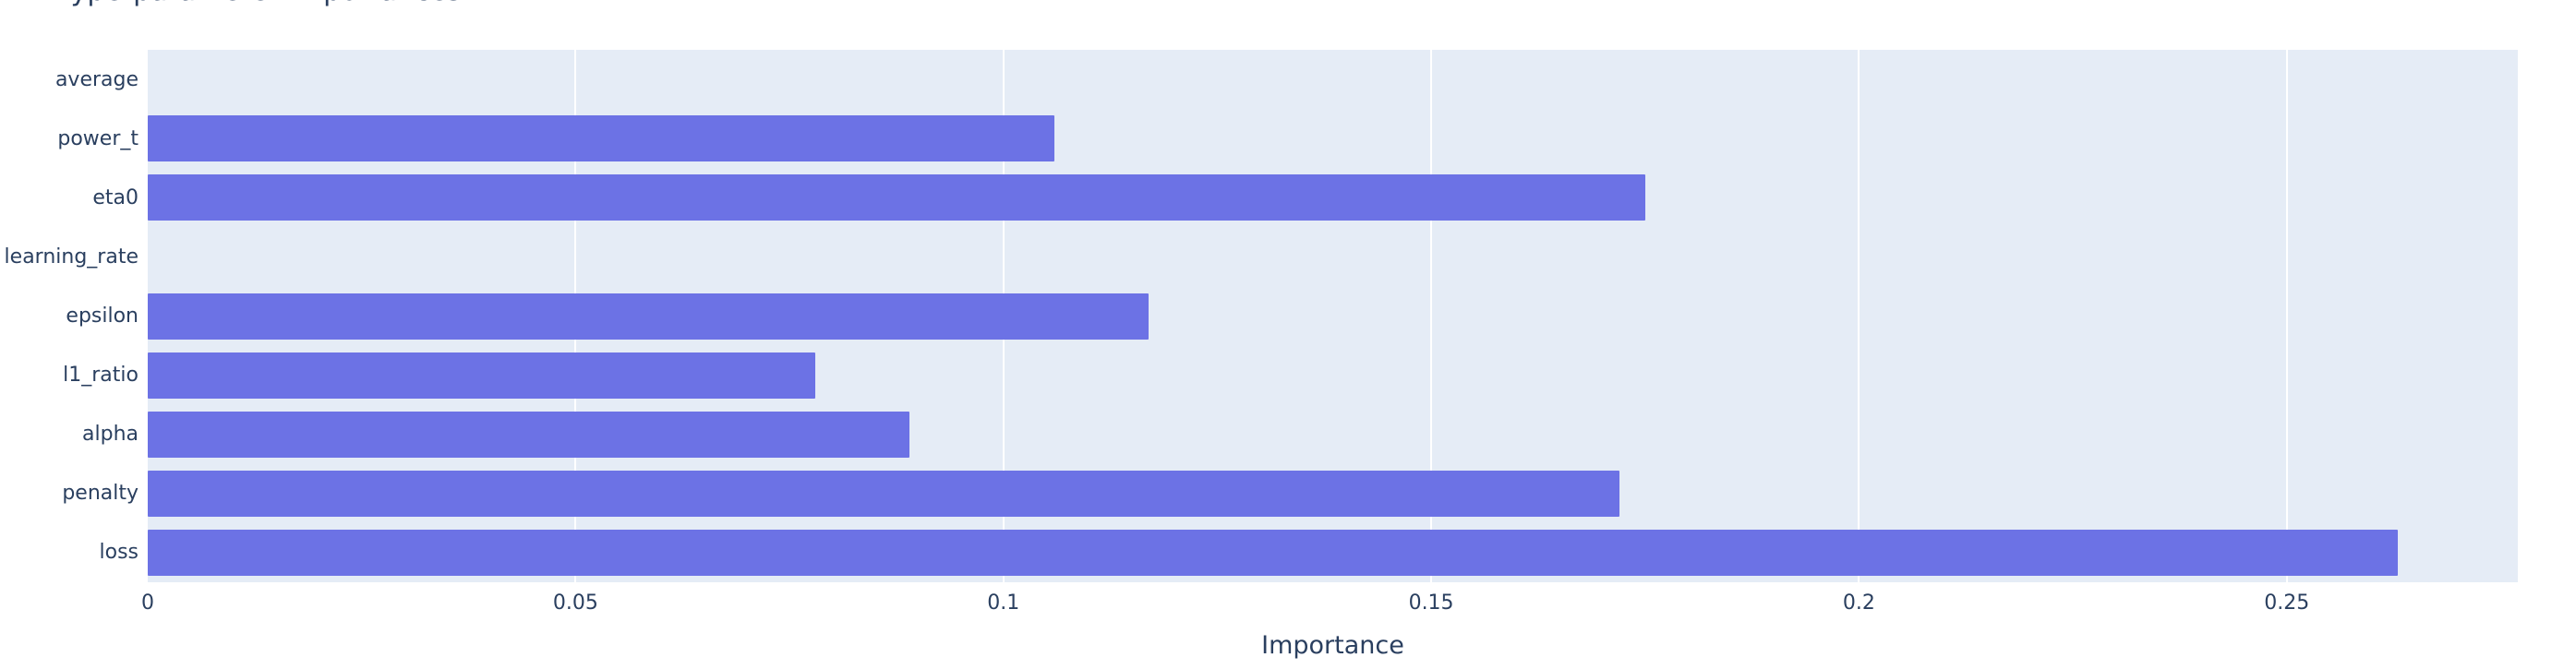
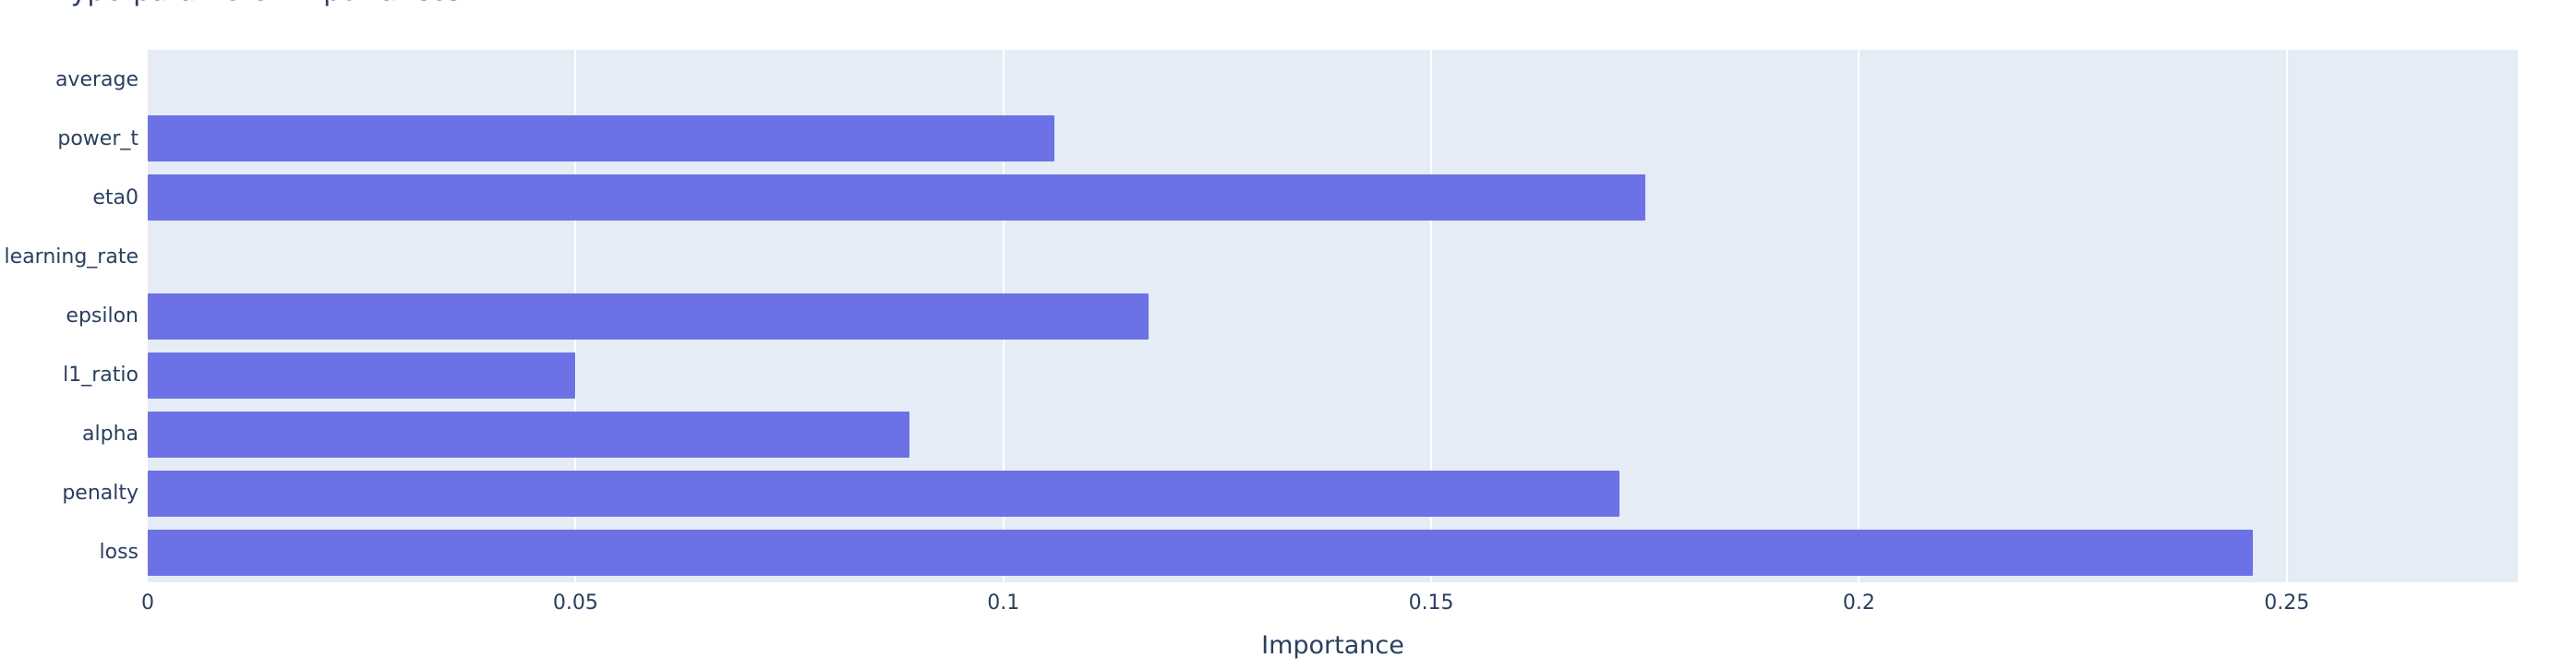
l1_ratio: 0.078 -> 0.050
loss: 0.263 -> 0.246
